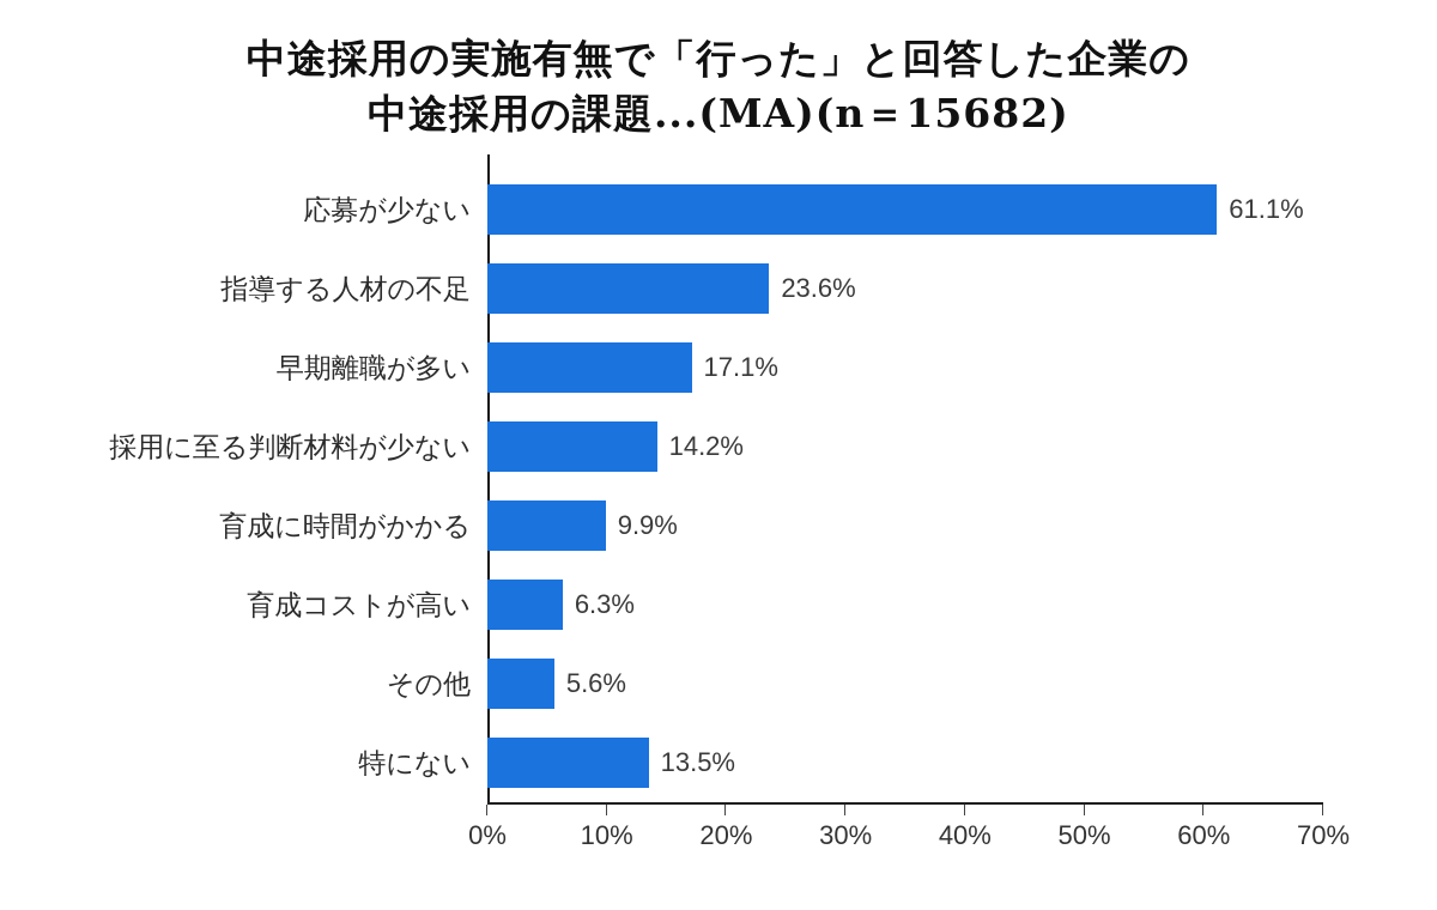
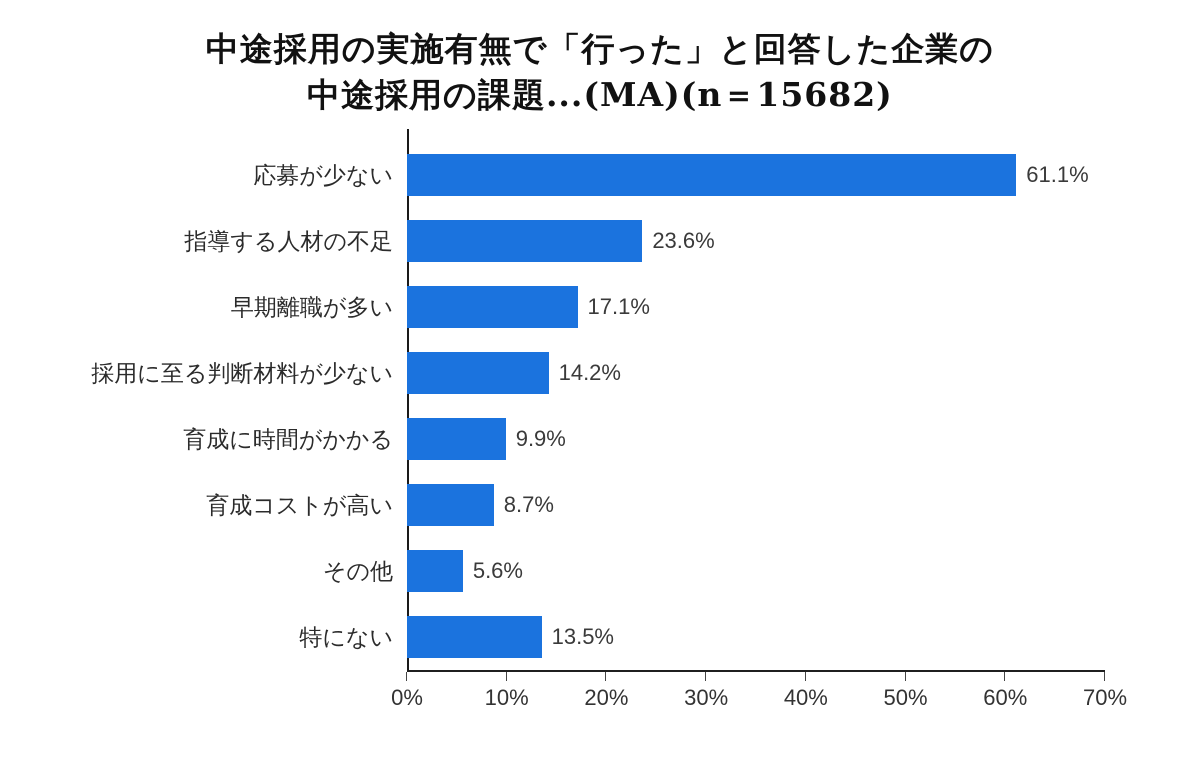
育成コストが高い: 6.3% -> 8.7%
